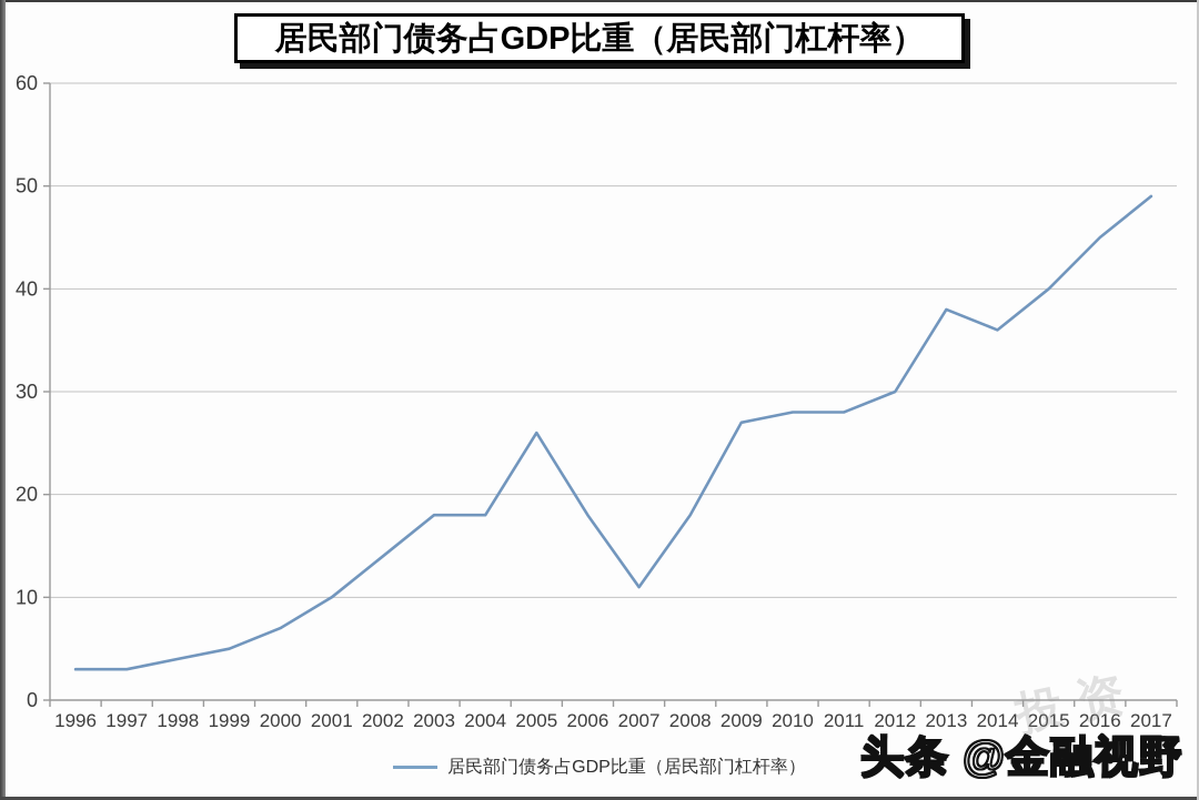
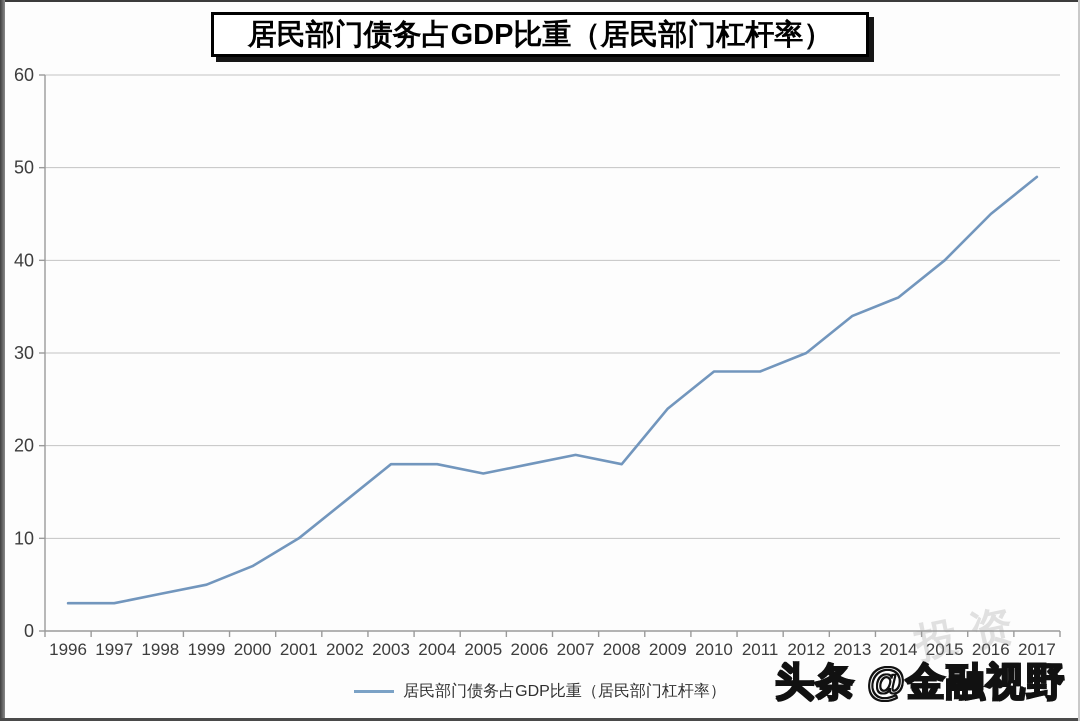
2005: 26 -> 17
2007: 11 -> 19
2009: 27 -> 24
2013: 38 -> 34
